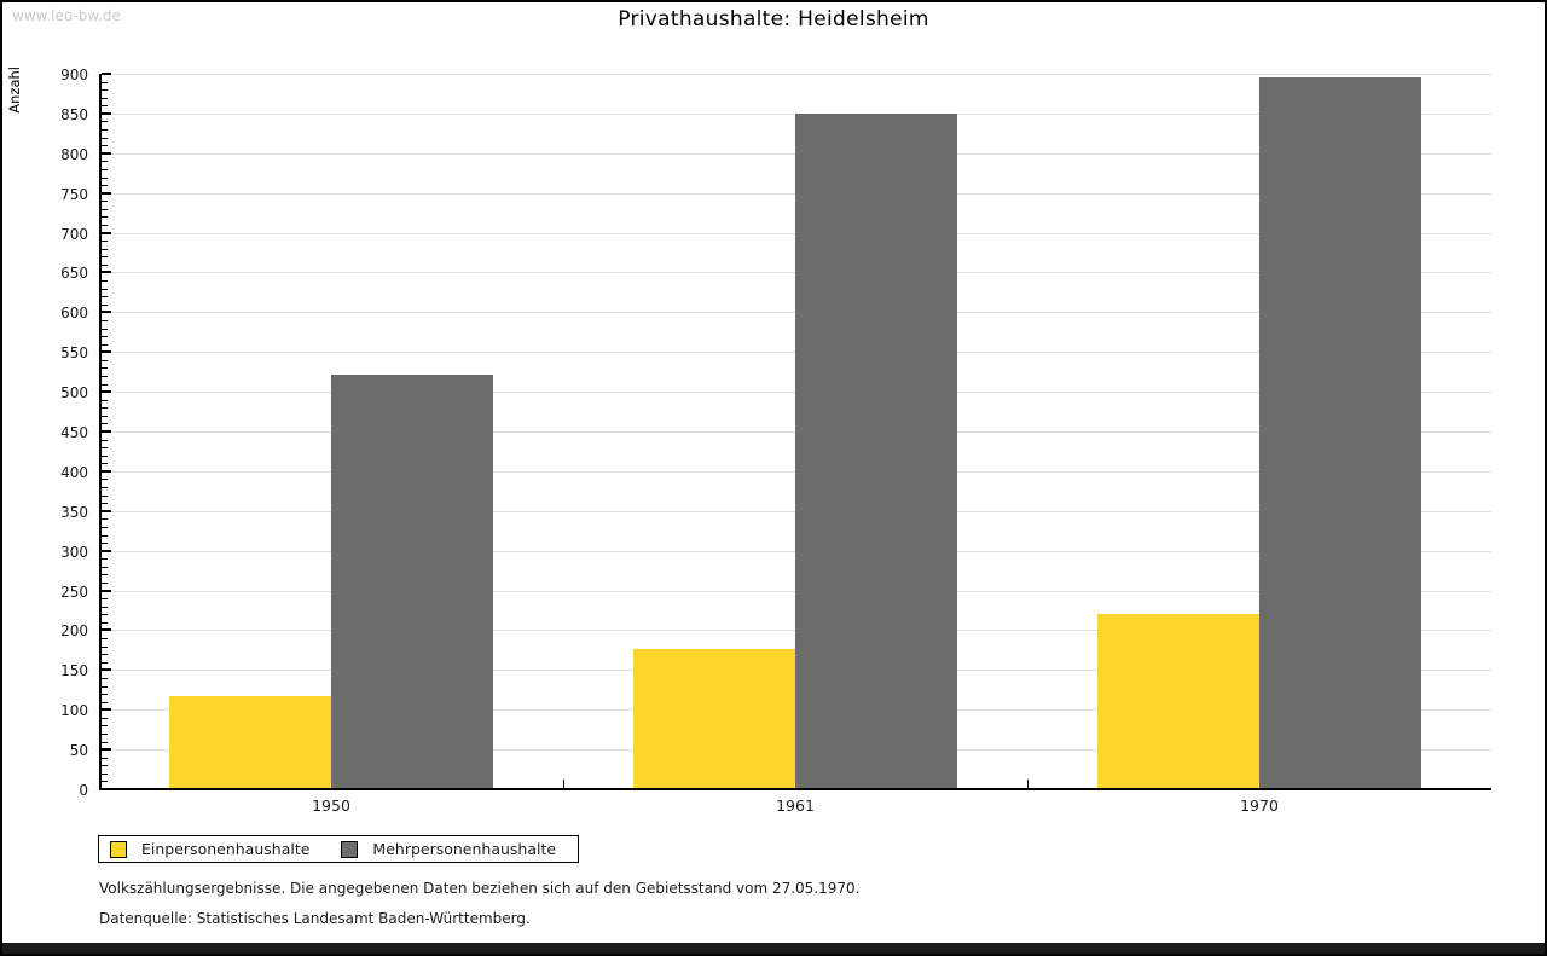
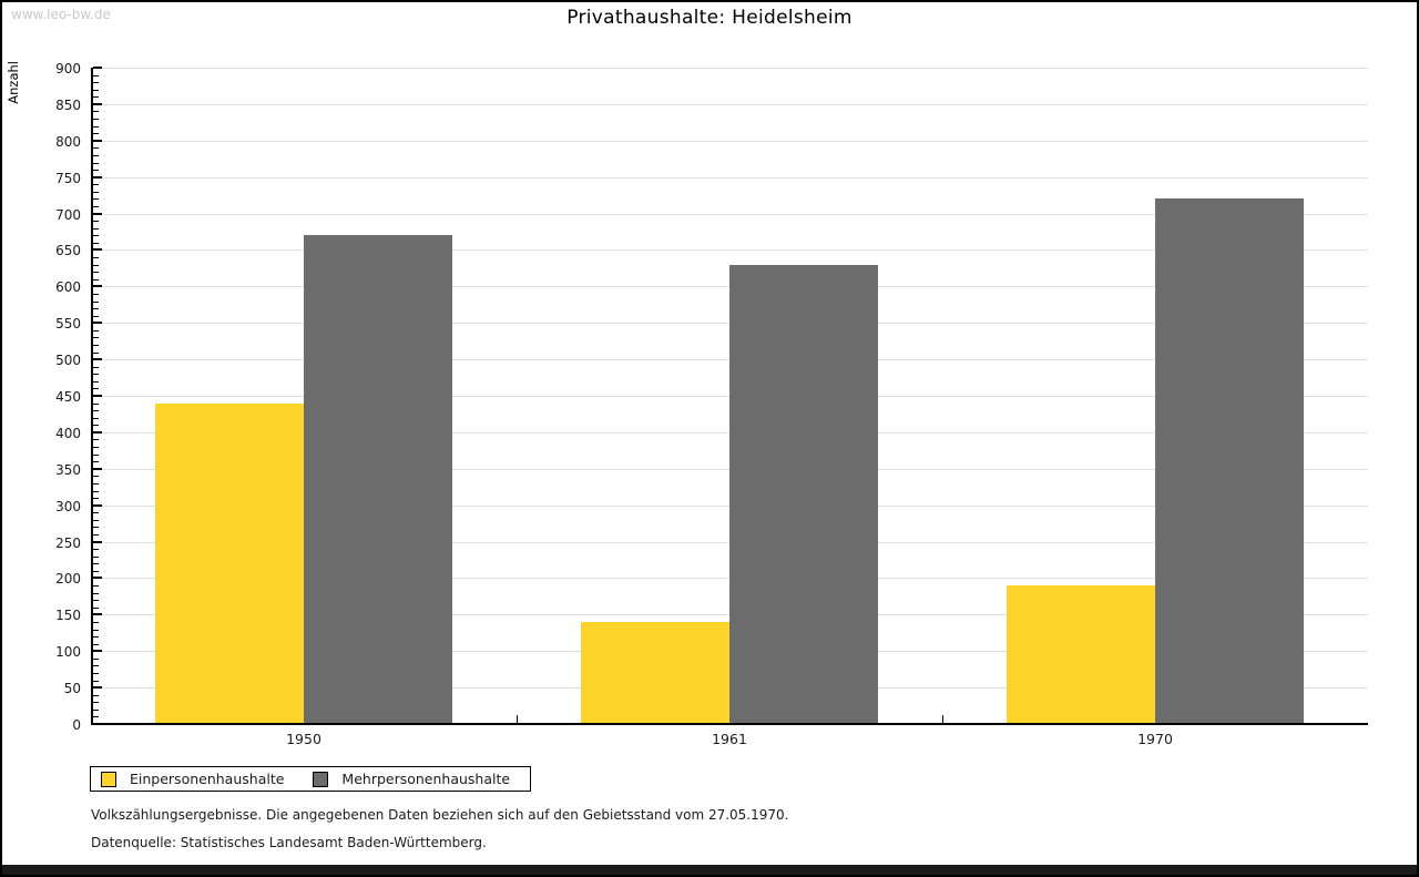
Einpersonenhaushalte/1950: 120 -> 440
Mehrpersonenhaushalte/1950: 520 -> 670
Einpersonenhaushalte/1961: 180 -> 140
Mehrpersonenhaushalte/1961: 850 -> 630
Einpersonenhaushalte/1970: 220 -> 190
Mehrpersonenhaushalte/1970: 900 -> 720
